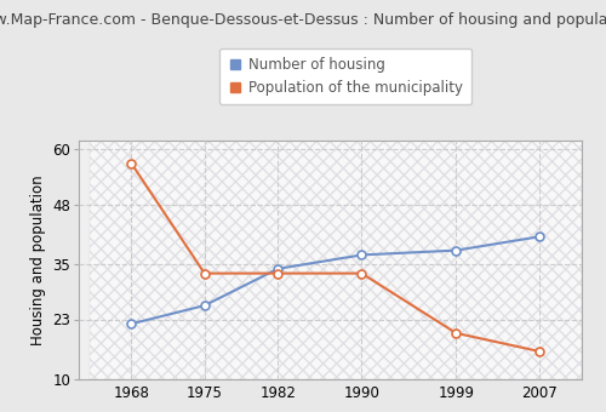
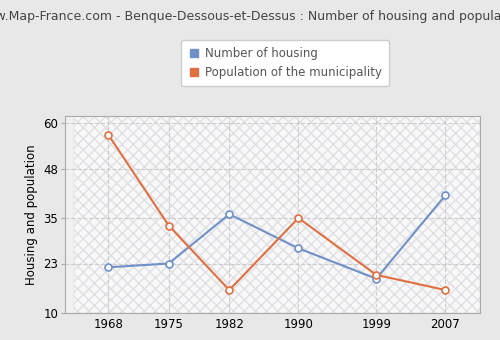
Number of housing/1975: 26 -> 23
Number of housing/1982: 34 -> 36
Population of the municipality/1982: 33 -> 16
Number of housing/1990: 37 -> 27
Population of the municipality/1990: 33 -> 35
Number of housing/1999: 38 -> 19
